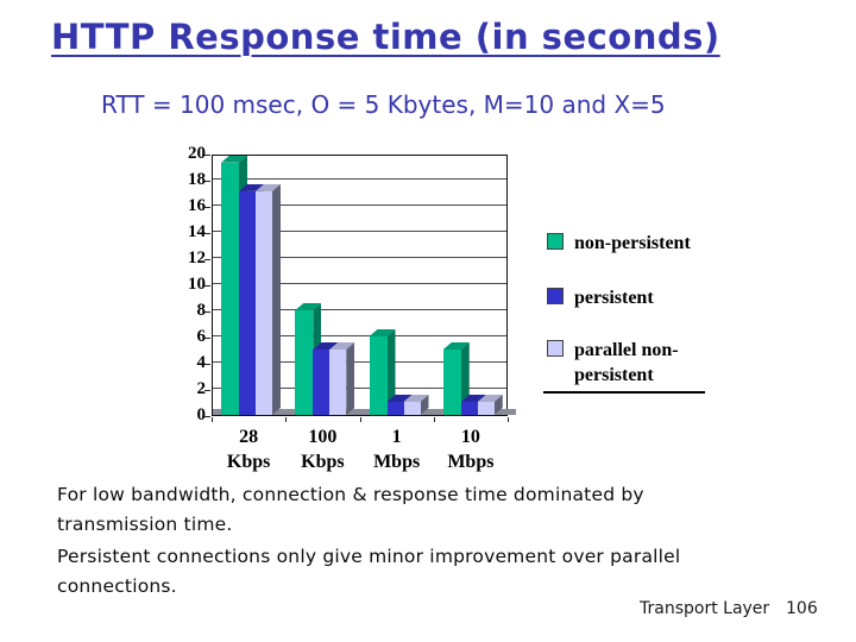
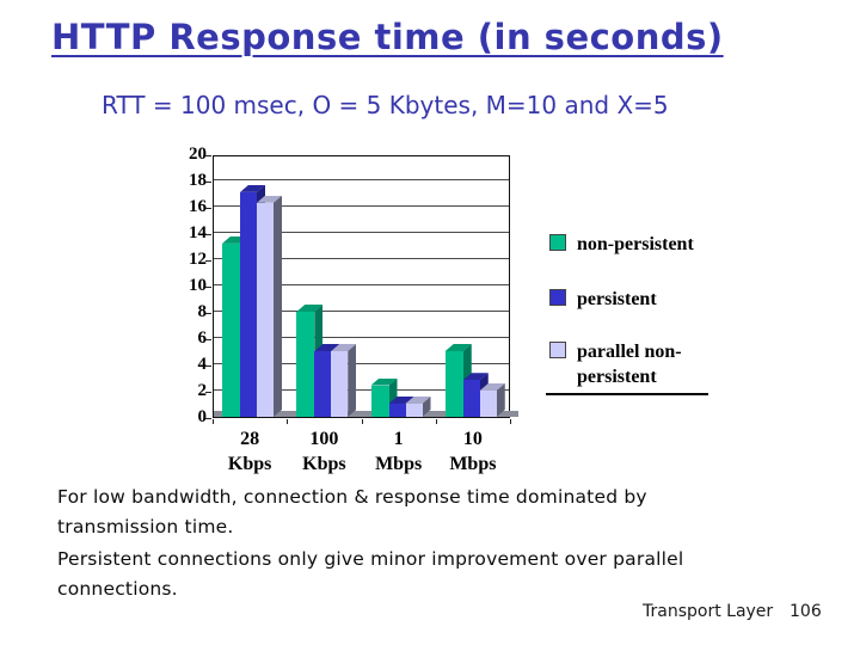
non-persistent/28 Kbps: 19.3 -> 13.2
parallel non- persistent/28 Kbps: 17.1 -> 16.3
non-persistent/1 Mbps: 6.0 -> 2.4
persistent/10 Mbps: 1.0 -> 2.8
parallel non- persistent/10 Mbps: 1.0 -> 2.0
